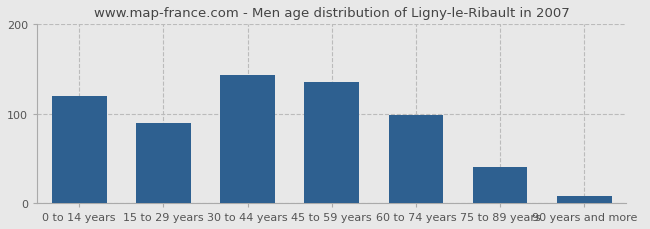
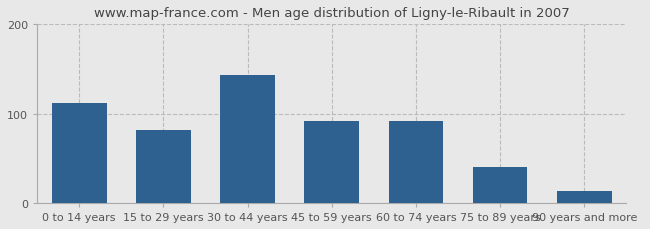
0 to 14 years: 120 -> 112
15 to 29 years: 90 -> 82
45 to 59 years: 135 -> 92
60 to 74 years: 99 -> 92
90 years and more: 8 -> 14
